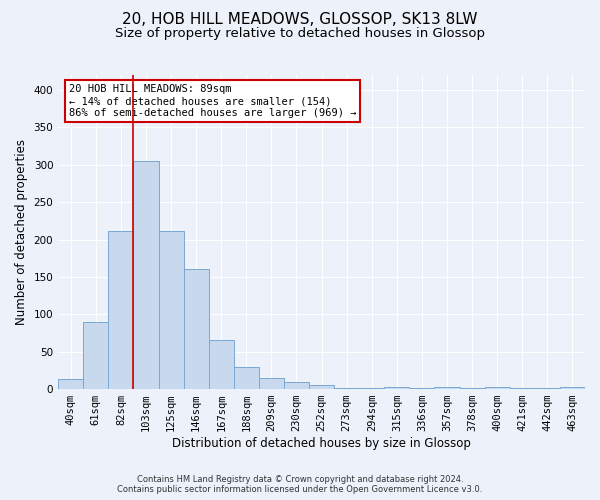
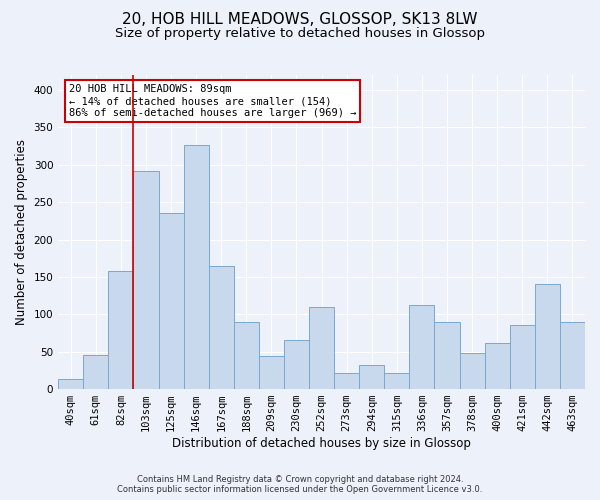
61sqm: 90 -> 46
82sqm: 211 -> 158
103sqm: 305 -> 292
125sqm: 212 -> 236
146sqm: 160 -> 326
167sqm: 65 -> 164
188sqm: 30 -> 90
209sqm: 15 -> 44
230sqm: 9 -> 66
252sqm: 5 -> 110
273sqm: 2 -> 22
294sqm: 1 -> 32
315sqm: 3 -> 22
336sqm: 1 -> 112
357sqm: 3 -> 90
378sqm: 1 -> 48
400sqm: 3 -> 62
421sqm: 1 -> 86
442sqm: 1 -> 140
463sqm: 3 -> 90
